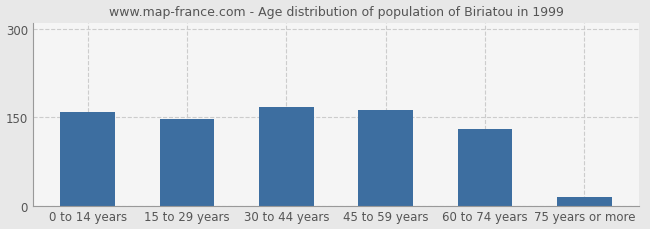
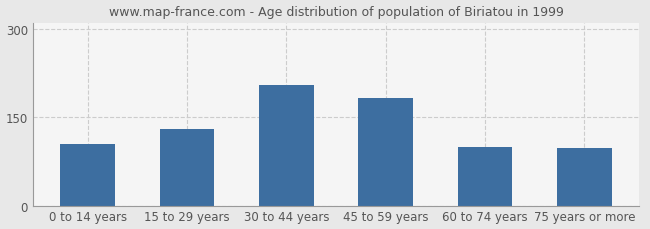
0 to 14 years: 158 -> 104
15 to 29 years: 147 -> 130
30 to 44 years: 168 -> 204
45 to 59 years: 162 -> 182
60 to 74 years: 130 -> 100
75 years or more: 14 -> 98
